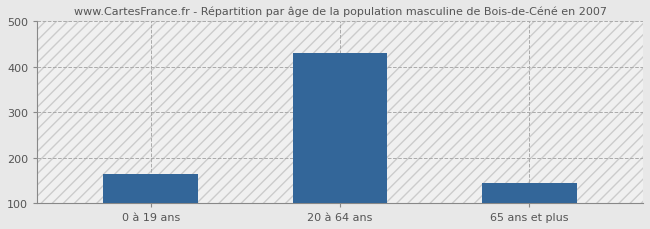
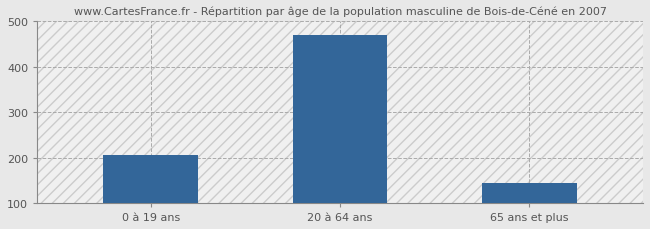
0 à 19 ans: 165 -> 205
20 à 64 ans: 430 -> 470
